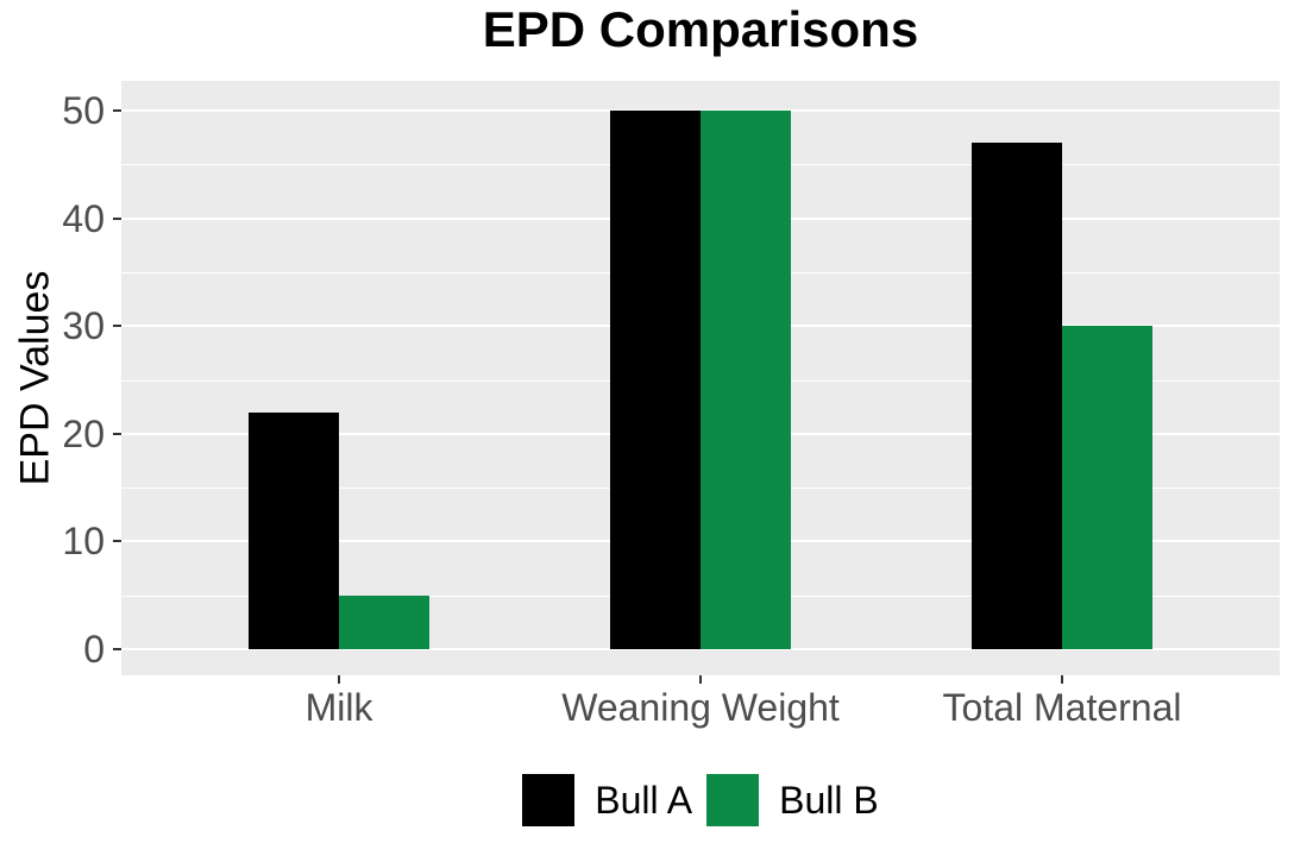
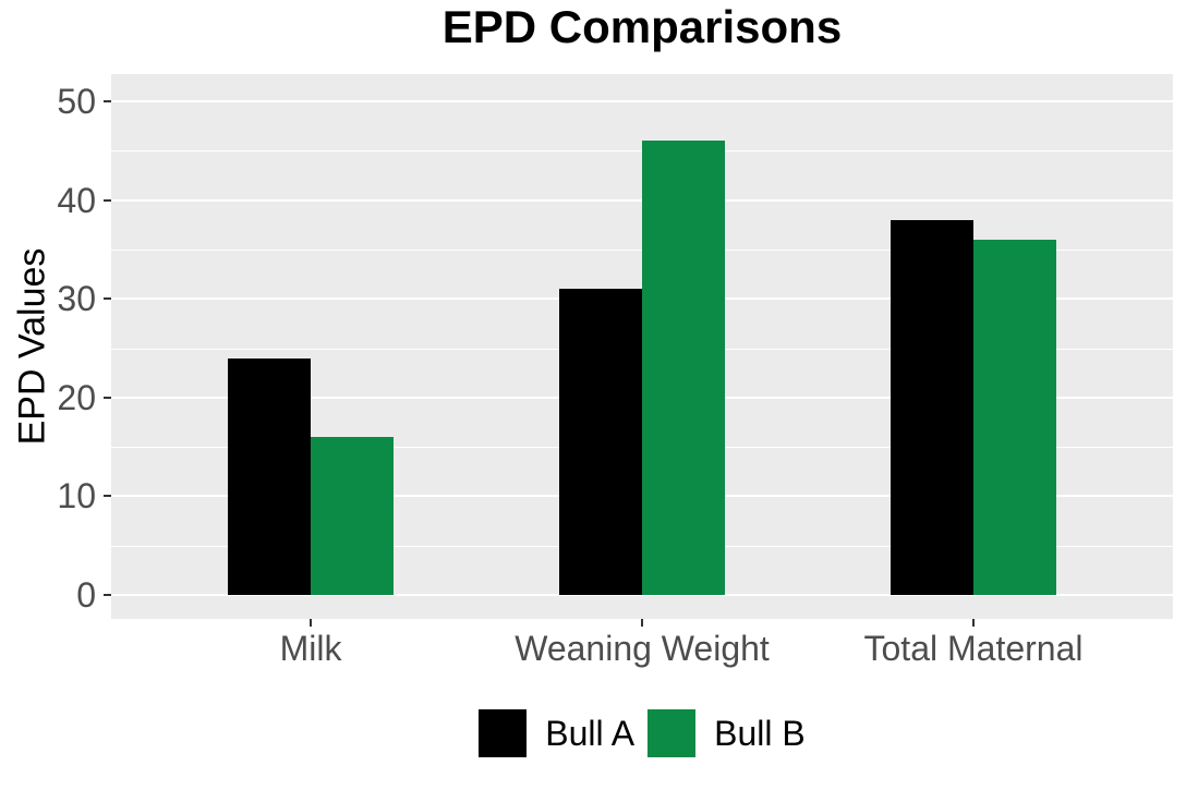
Bull A/Milk: 22 -> 24
Bull B/Milk: 5 -> 16
Bull A/Weaning Weight: 50 -> 31
Bull B/Weaning Weight: 50 -> 46
Bull A/Total Maternal: 47 -> 38
Bull B/Total Maternal: 30 -> 36
